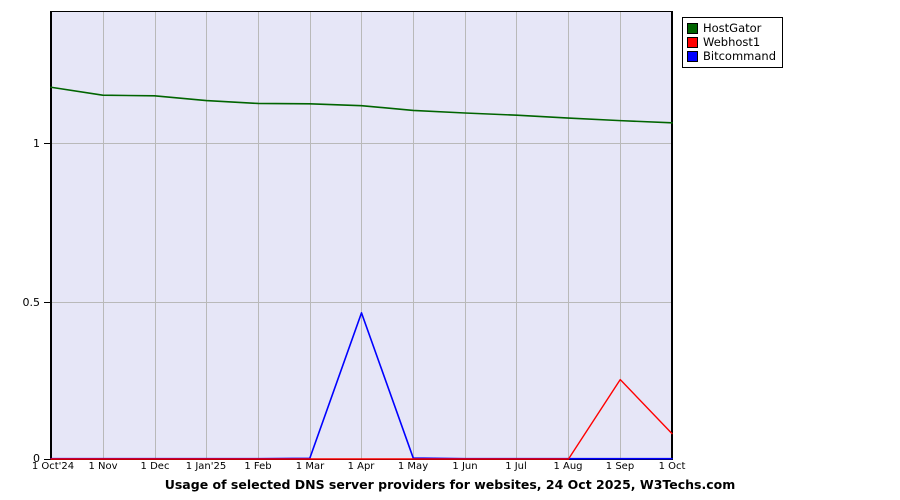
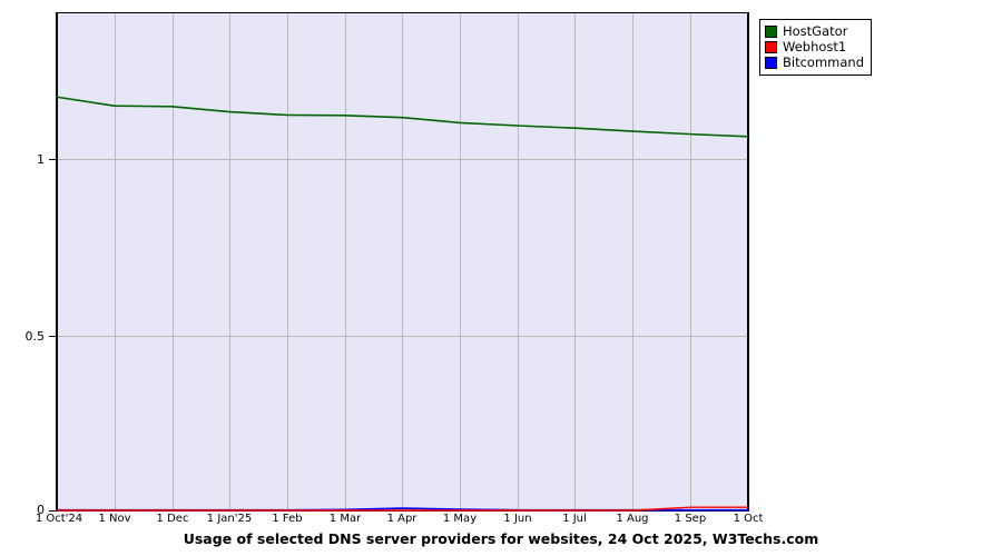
Bitcommand/1 Apr: 0.46 -> 0.01
Webhost1/1 Sep: 0.25 -> 0.01
Webhost1/1 Oct: 0.08 -> 0.01
